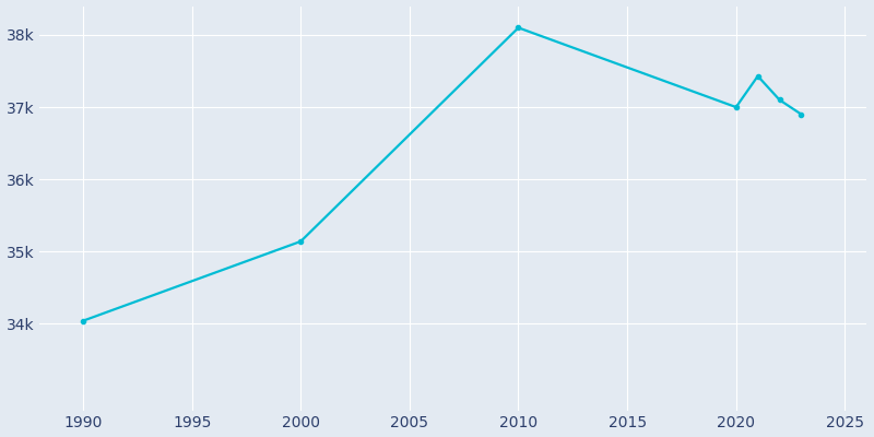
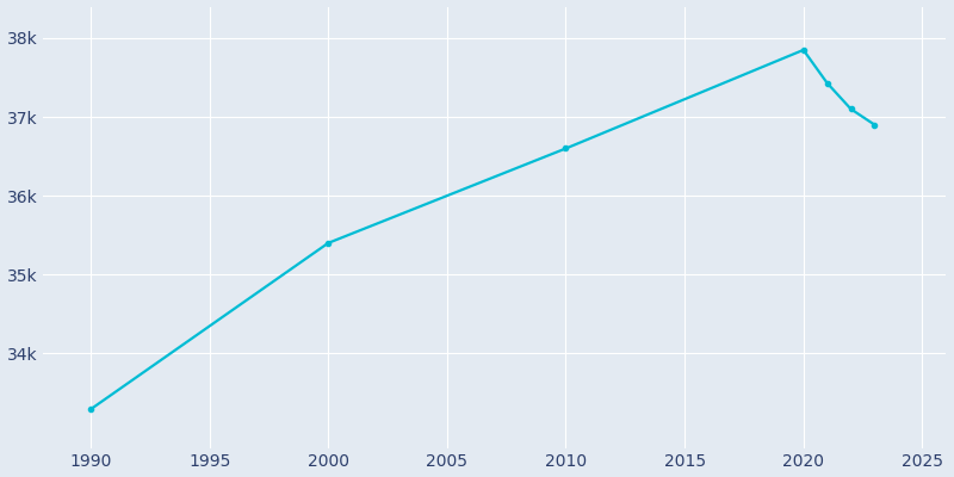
1990: 34.04k -> 33.29k
2000: 35.14k -> 35.40k
2010: 38.10k -> 36.60k
2020: 37.00k -> 37.85k
